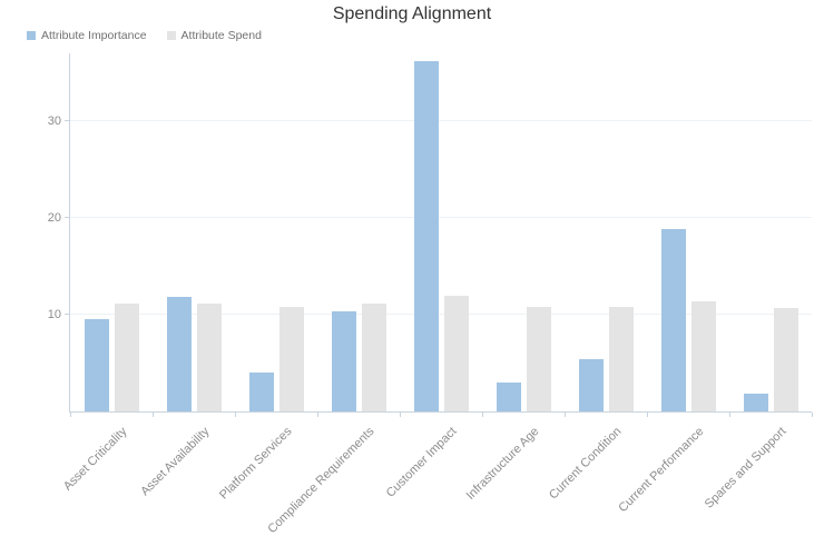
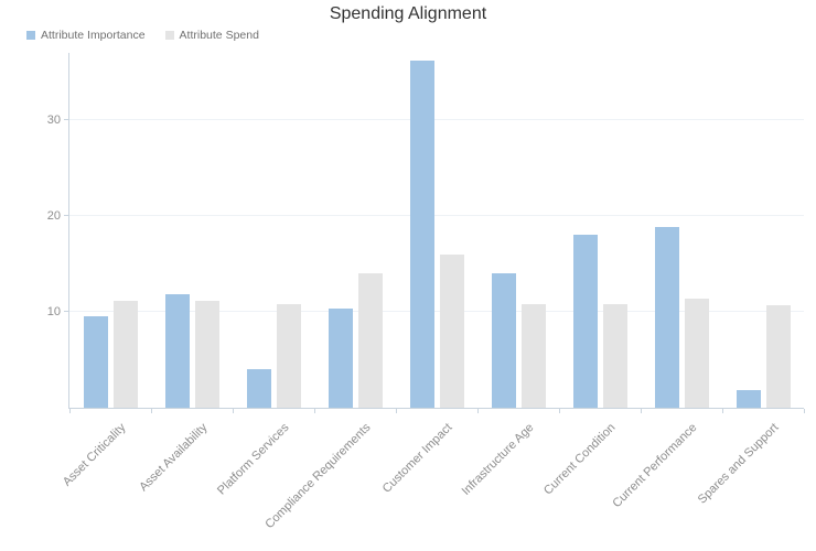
Attribute Spend/Compliance Requirements: 11 -> 14
Attribute Spend/Customer Impact: 12 -> 16
Attribute Importance/Infrastructure Age: 3 -> 14
Attribute Importance/Current Condition: 5 -> 18
